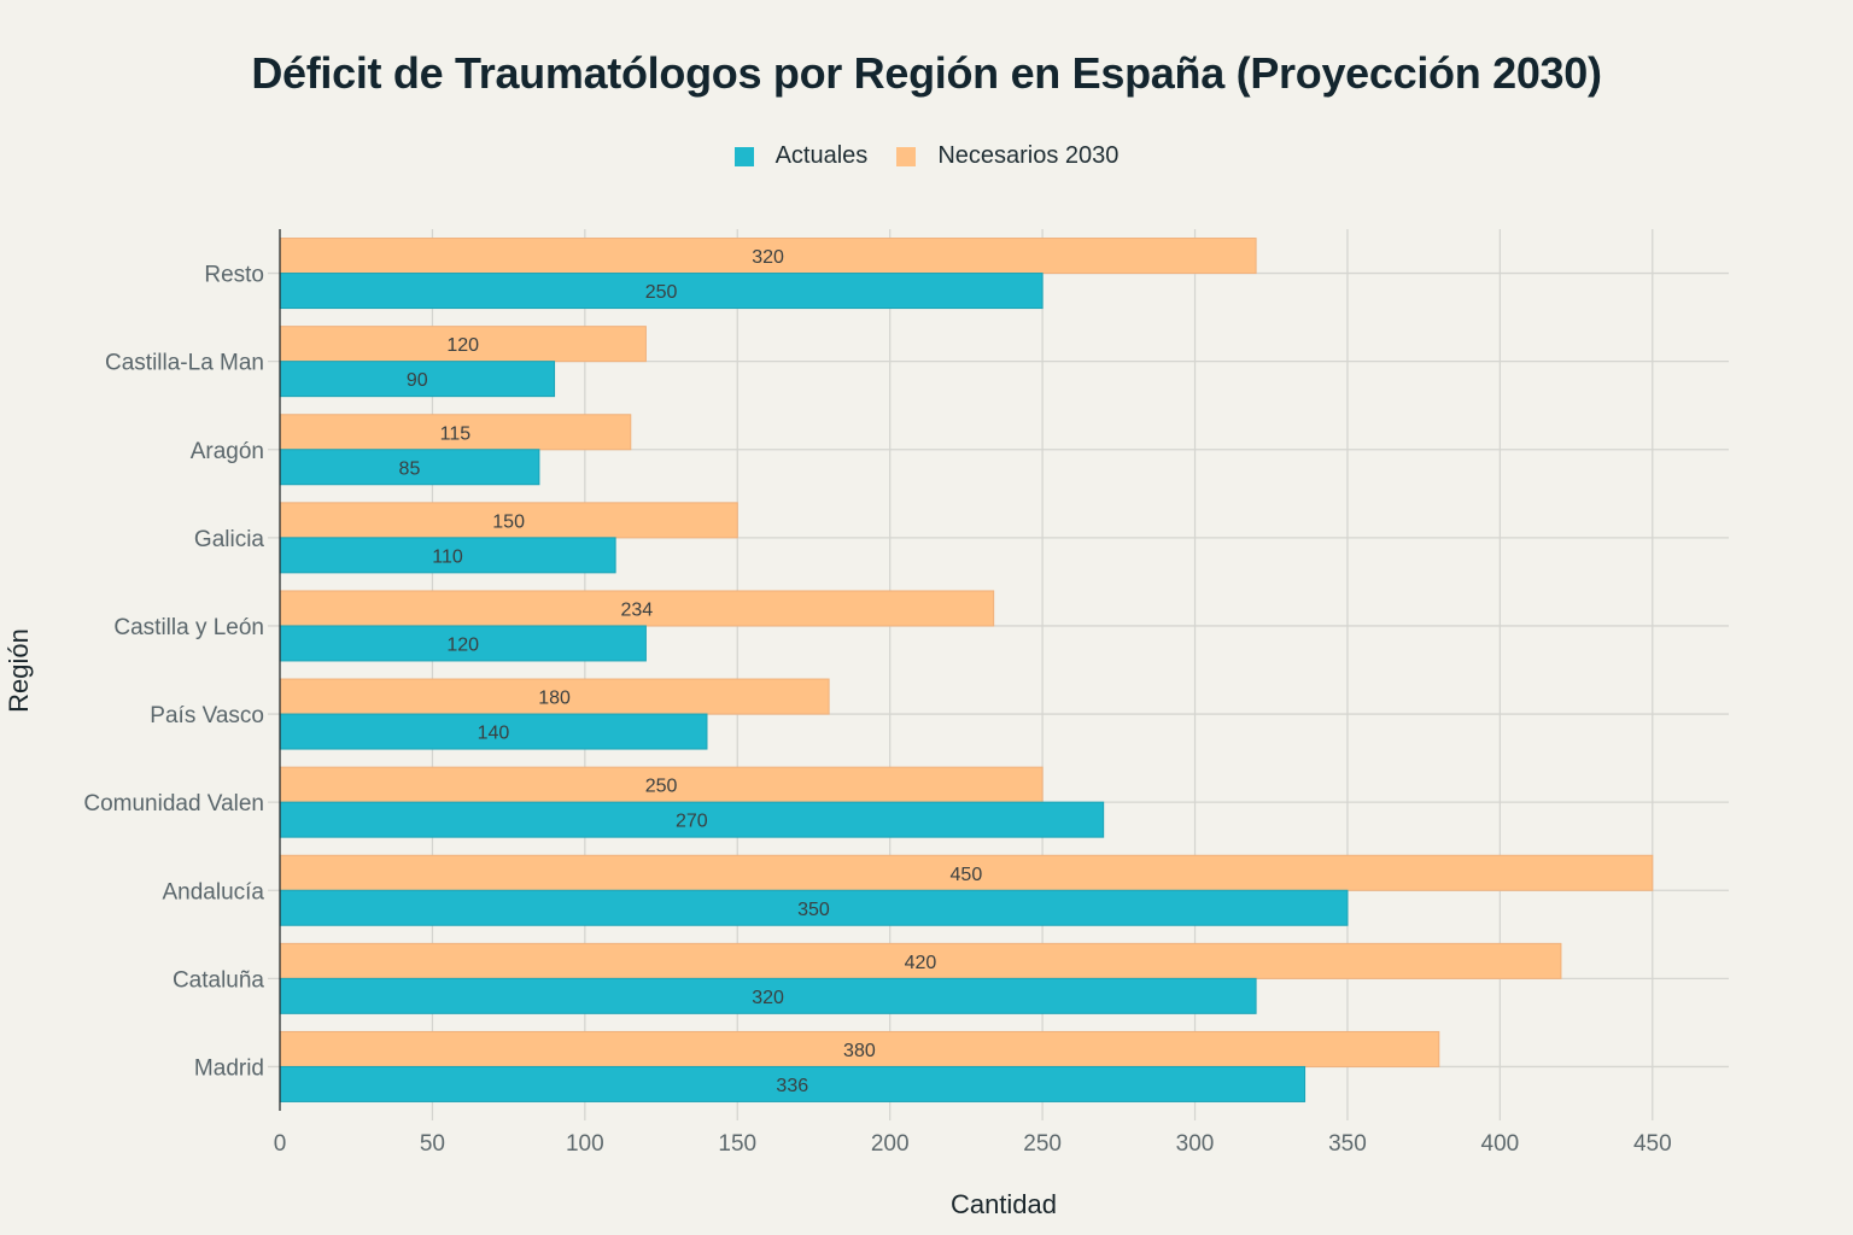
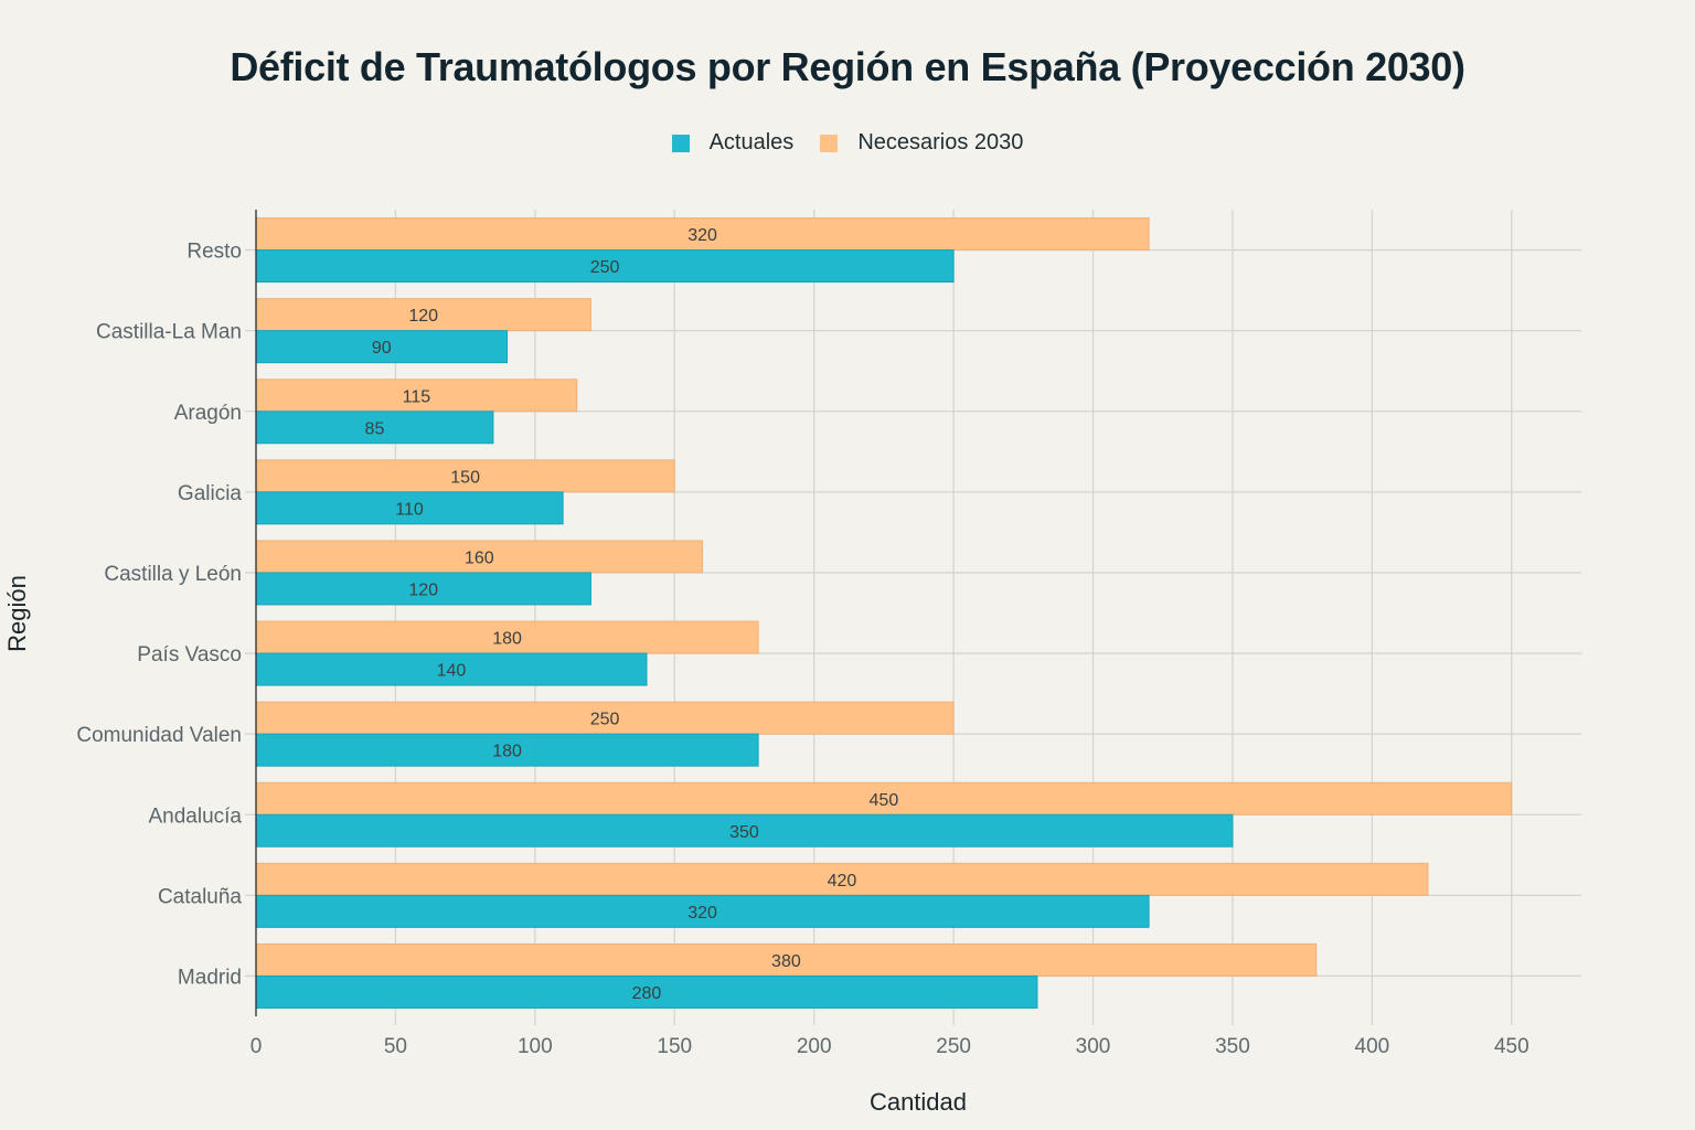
Actuales/Madrid: 336 -> 280
Actuales/Comunidad Valen: 270 -> 180
Necesarios 2030/Castilla y León: 234 -> 160
